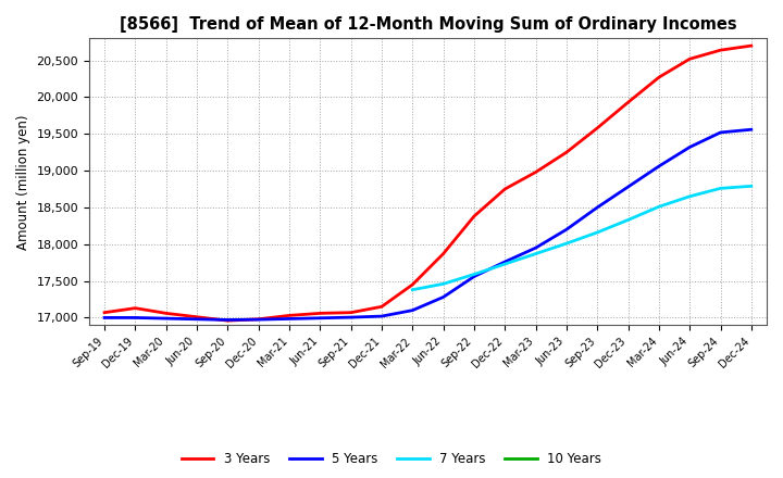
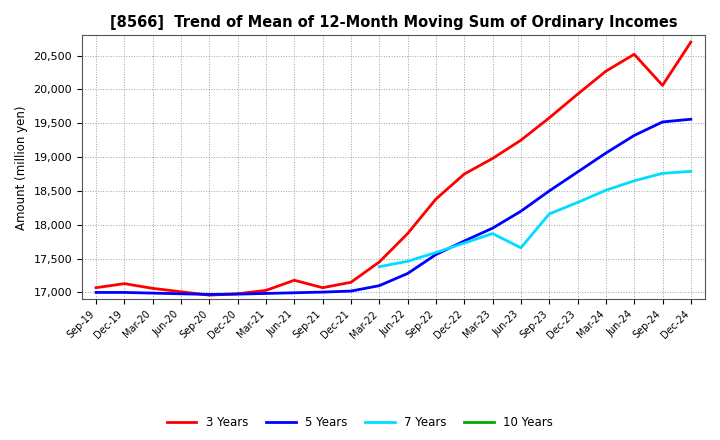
3 Years/Jun-21: 17,060 -> 17,180
7 Years/Jun-23: 18,010 -> 17,660
3 Years/Sep-24: 20,640 -> 20,060
